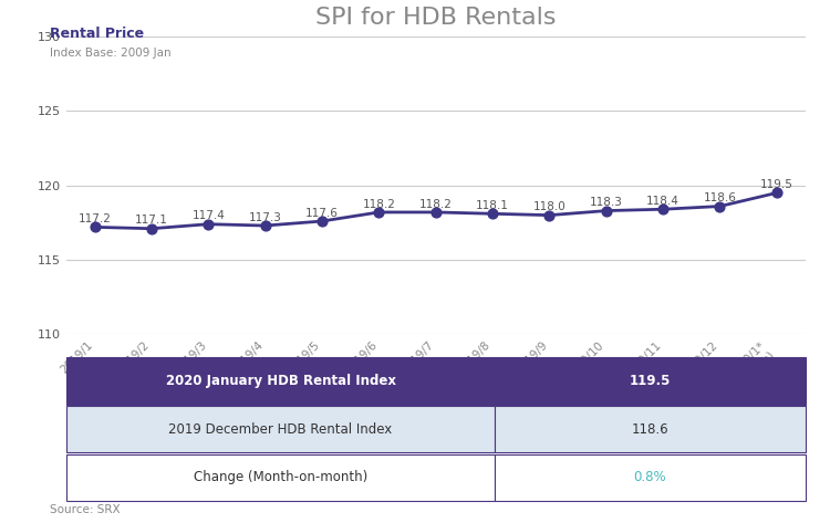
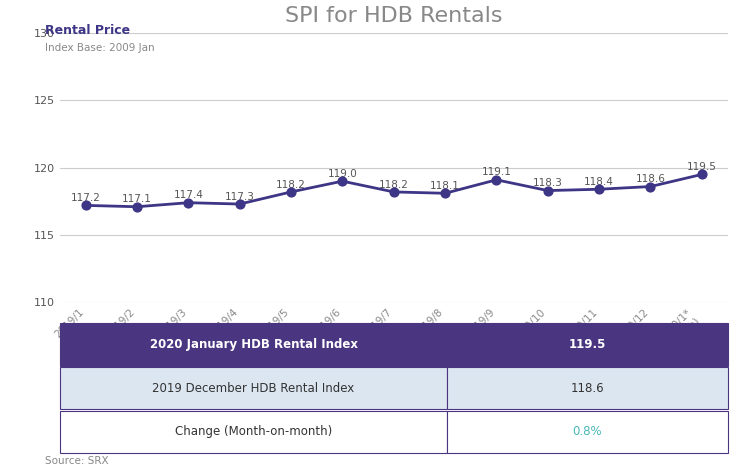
2019/5: 117.6 -> 118.2
2019/6: 118.2 -> 119.0
2019/9: 118.0 -> 119.1
